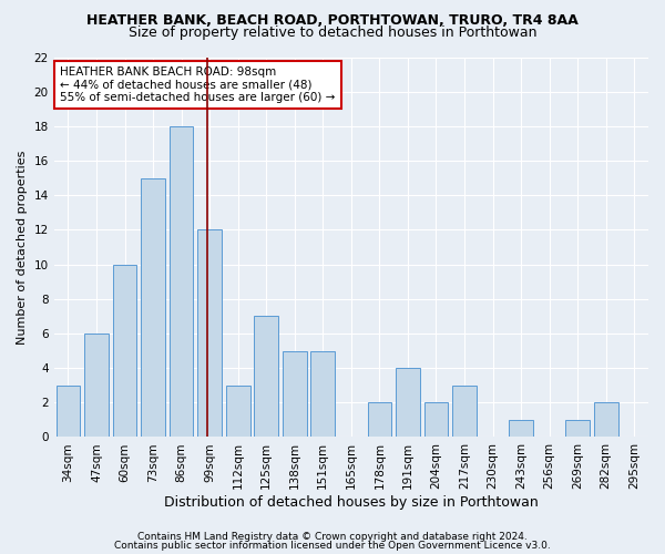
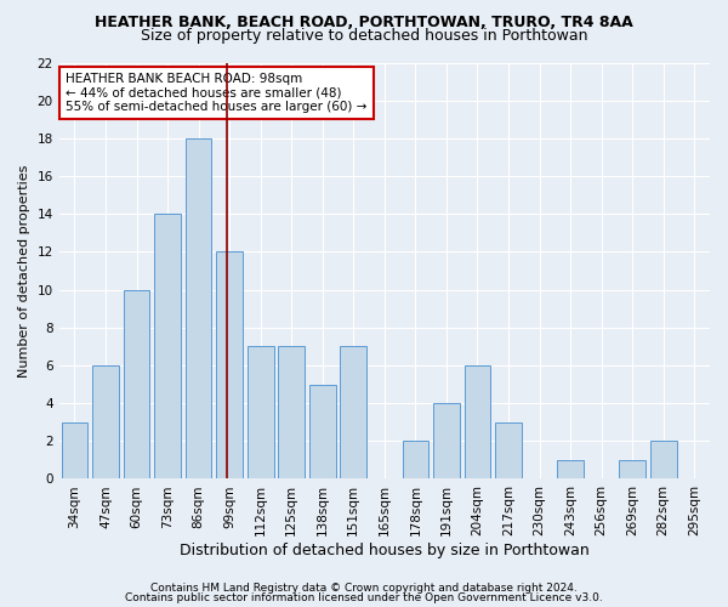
73sqm: 15 -> 14
112sqm: 3 -> 7
151sqm: 5 -> 7
204sqm: 2 -> 6
